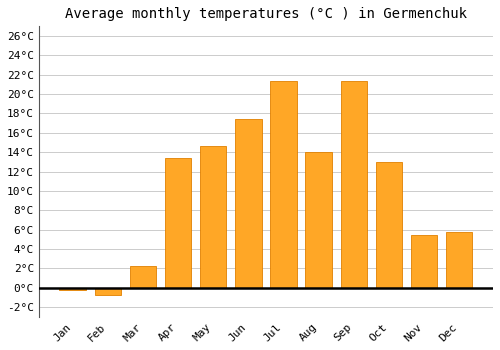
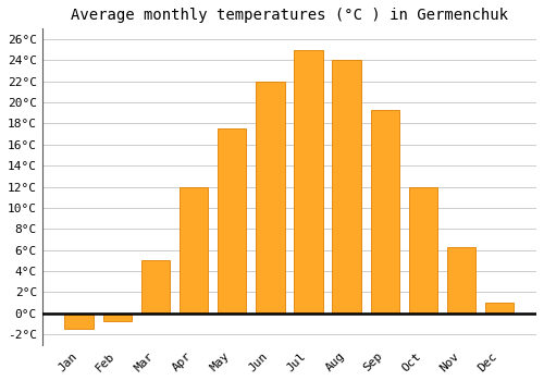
Jan: -0.2°C -> -1.5°C
Mar: 2.2°C -> 5.0°C
Apr: 13.4°C -> 12.0°C
May: 14.6°C -> 17.5°C
Jun: 17.4°C -> 22.0°C
Jul: 21.4°C -> 25.0°C
Aug: 14.0°C -> 24.0°C
Sep: 21.4°C -> 19.3°C
Oct: 13.0°C -> 12.0°C
Nov: 5.4°C -> 6.3°C
Dec: 5.8°C -> 1.0°C
